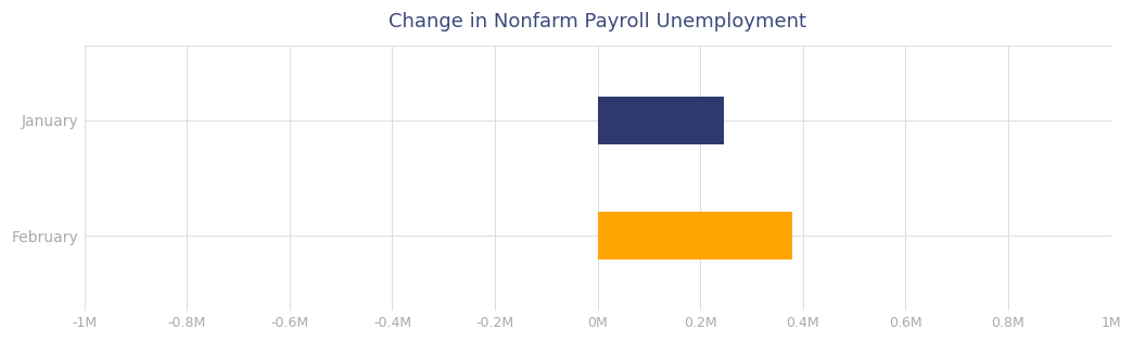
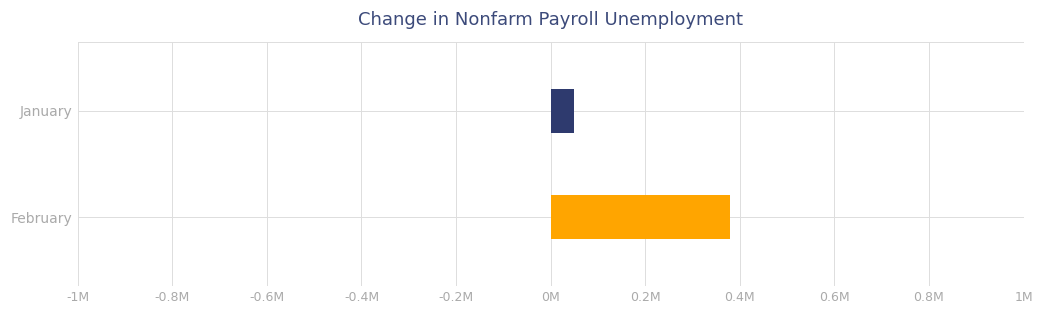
January: 0.245M -> 0.049M
